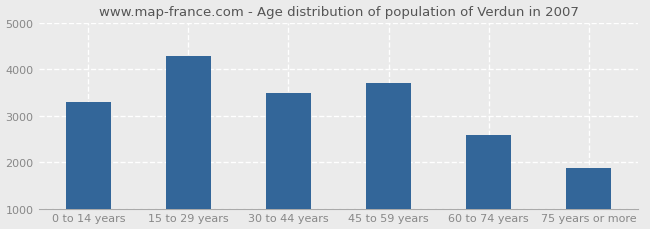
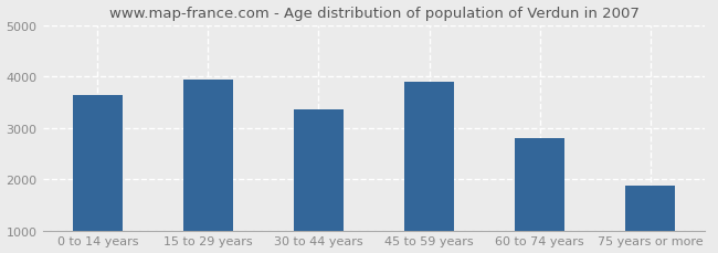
0 to 14 years: 3300 -> 3650
15 to 29 years: 4280 -> 3950
30 to 44 years: 3490 -> 3350
45 to 59 years: 3700 -> 3900
60 to 74 years: 2590 -> 2800
